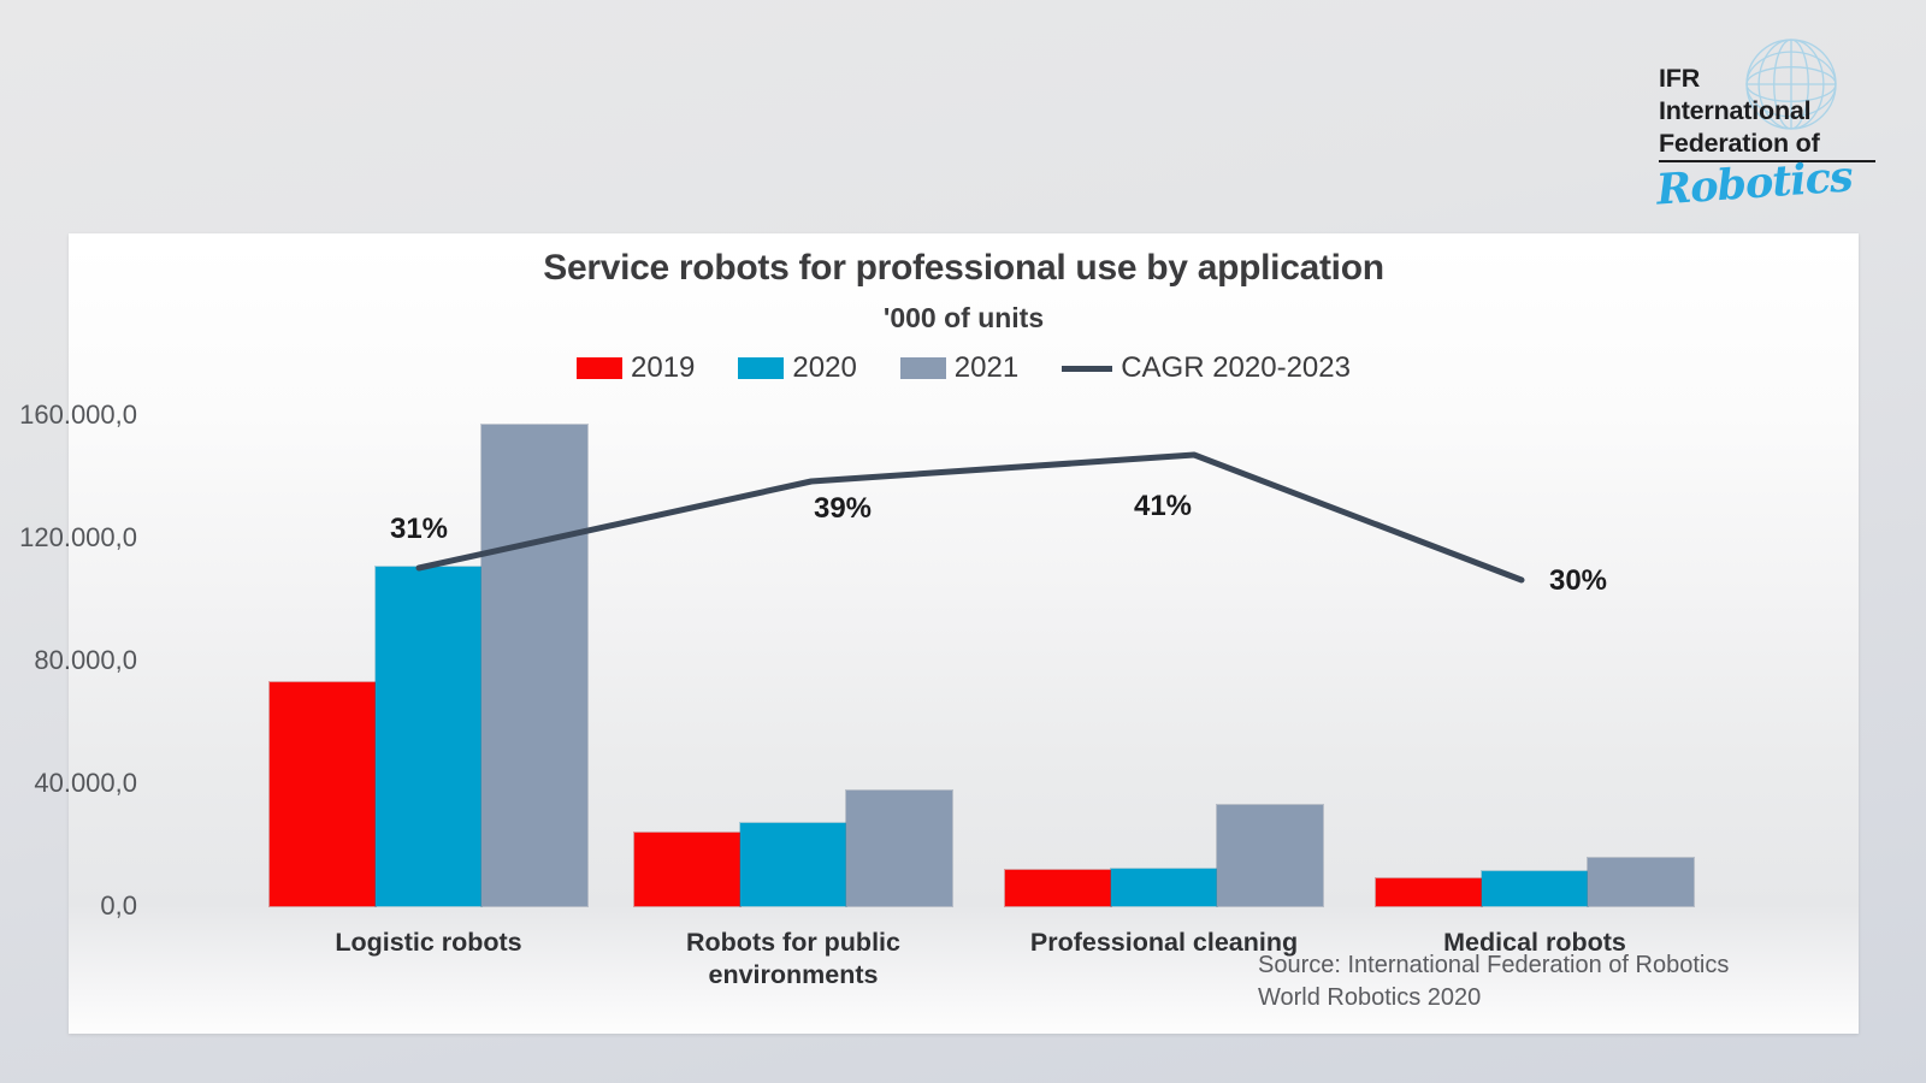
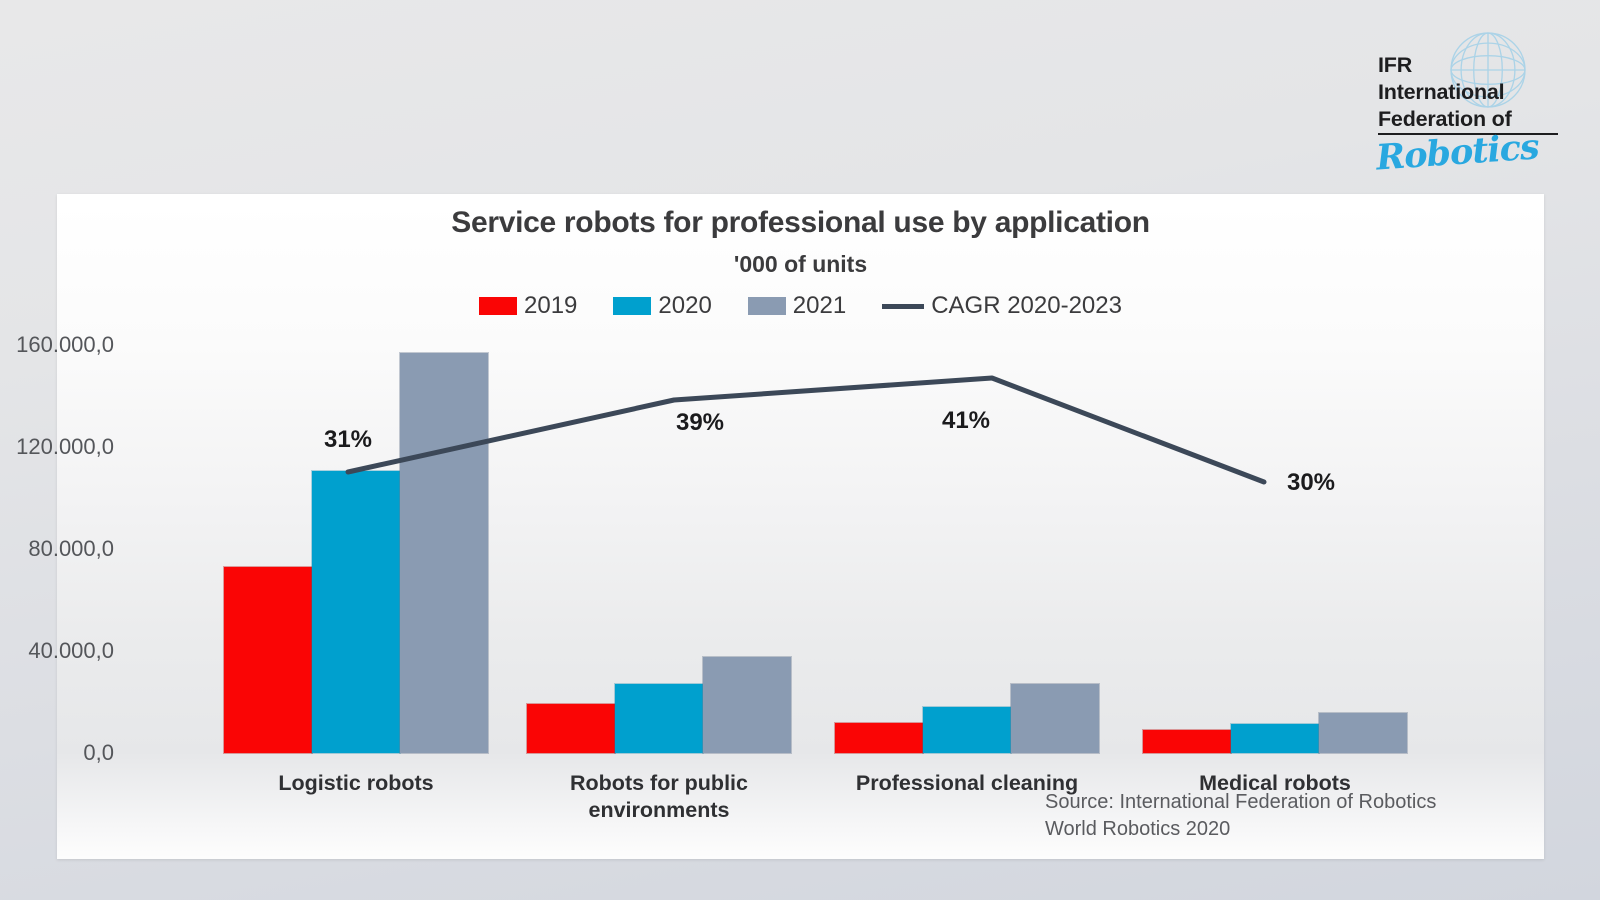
2019/Robots for public environments: 24000 -> 19000
2020/Professional cleaning: 12000 -> 18000
2021/Professional cleaning: 33000 -> 27000
